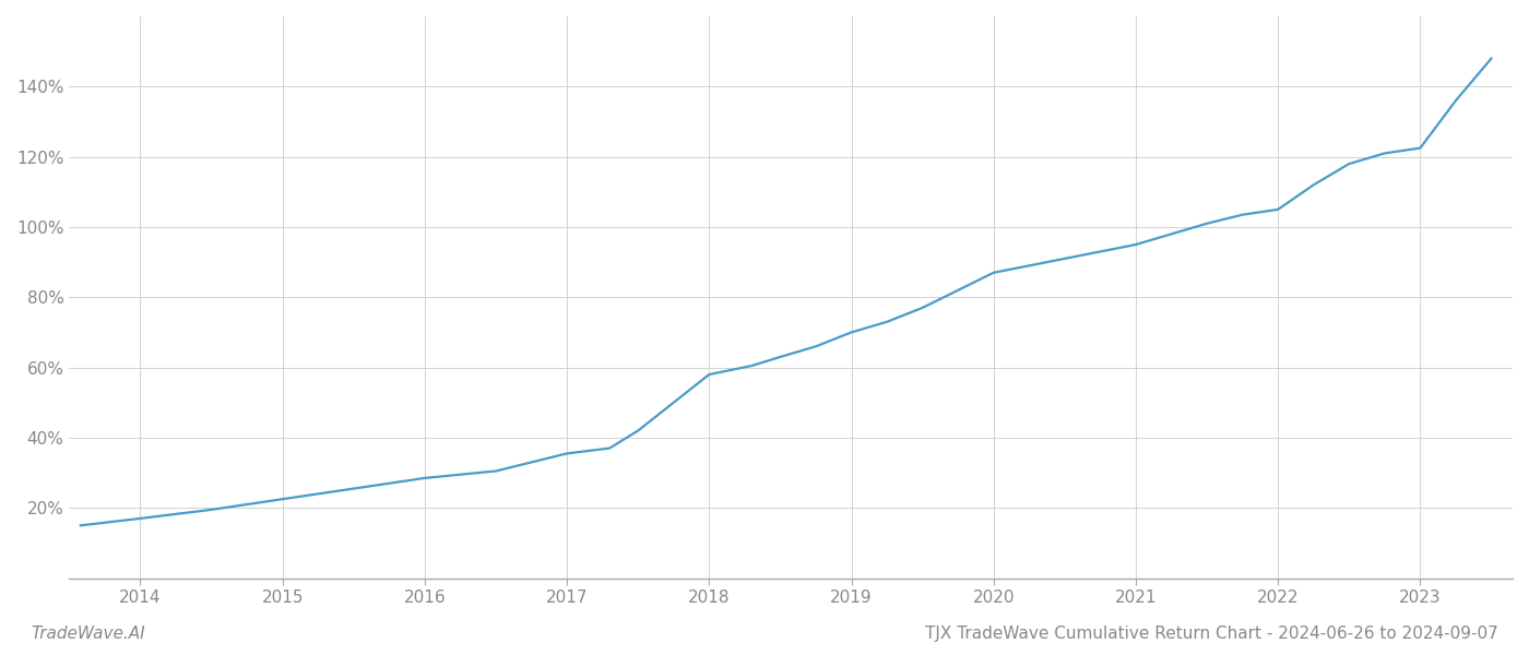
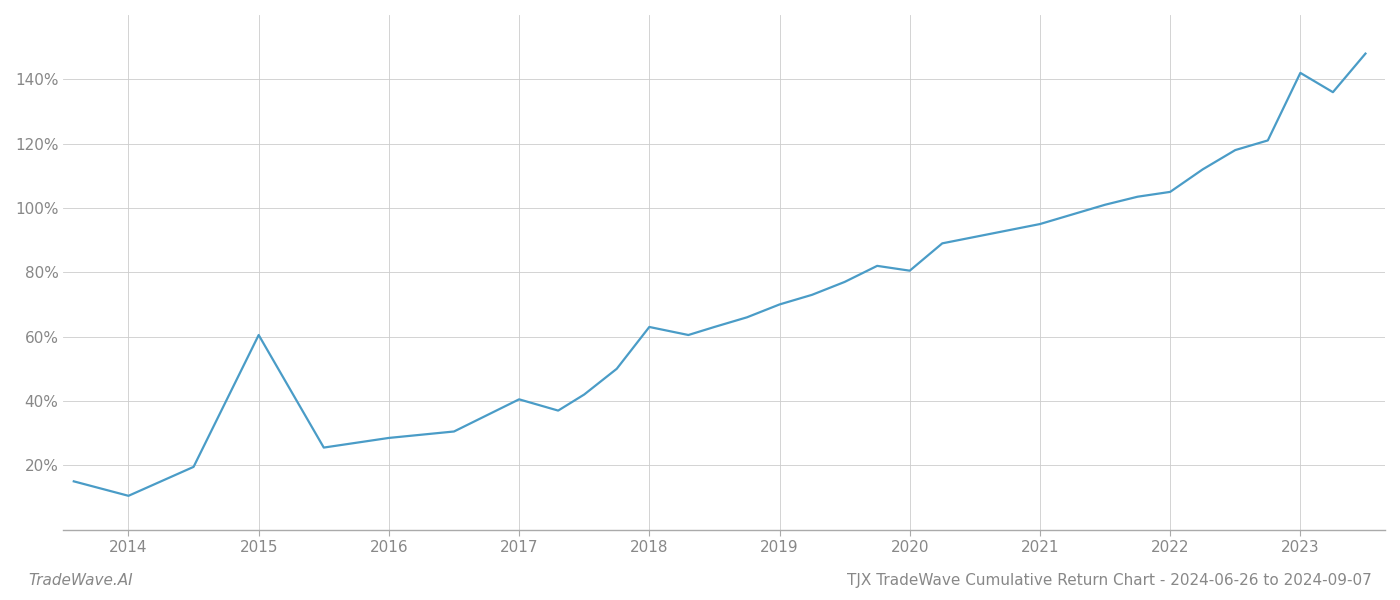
2014: 17.0% -> 10.5%
2015: 22.5% -> 60.5%
2017: 35.5% -> 40.5%
2018: 58.0% -> 63.0%
2020: 87.0% -> 80.5%
2023: 122.5% -> 142.0%
